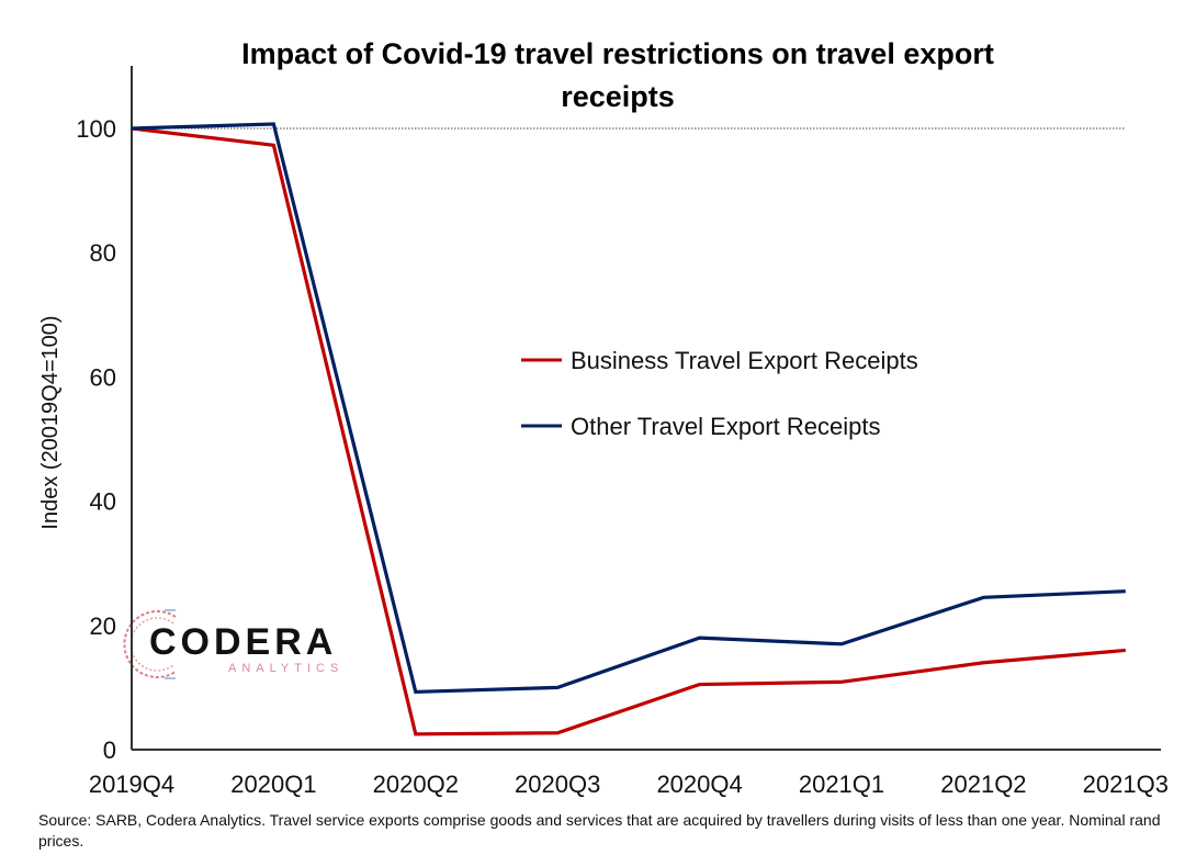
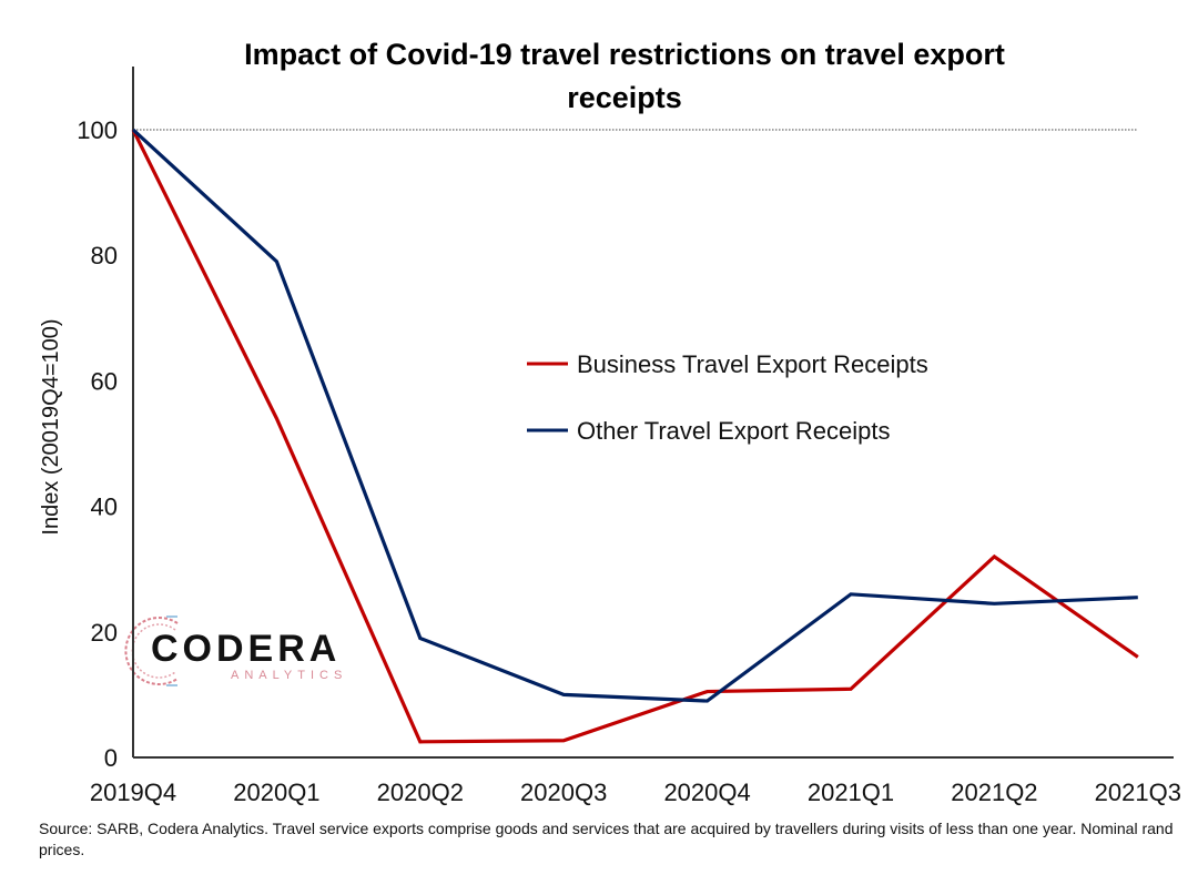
Business Travel Export Receipts/2020Q1: 97 -> 54
Other Travel Export Receipts/2020Q1: 101 -> 79
Other Travel Export Receipts/2020Q2: 9 -> 19
Other Travel Export Receipts/2020Q4: 18 -> 9
Other Travel Export Receipts/2021Q1: 17 -> 26
Business Travel Export Receipts/2021Q2: 14 -> 32
